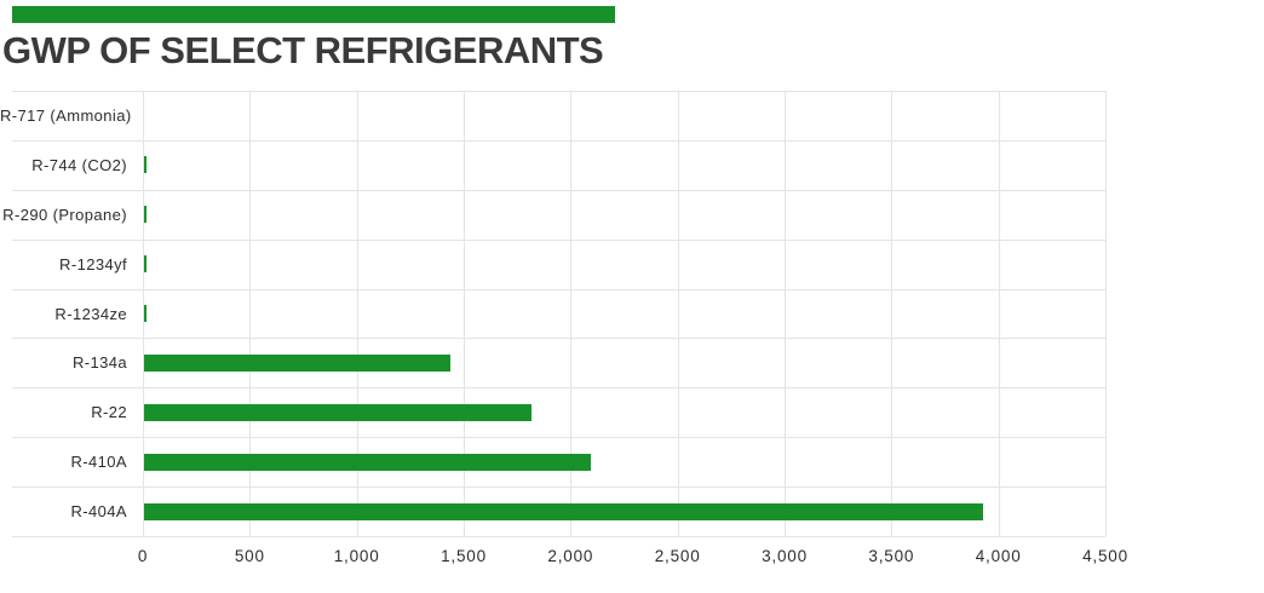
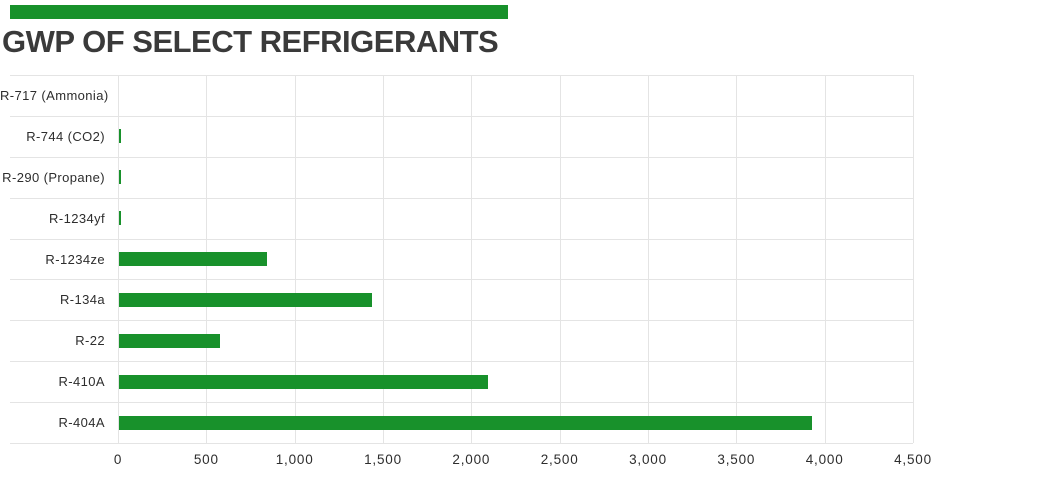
R-1234ze: 10 -> 840
R-22: 1810 -> 570
